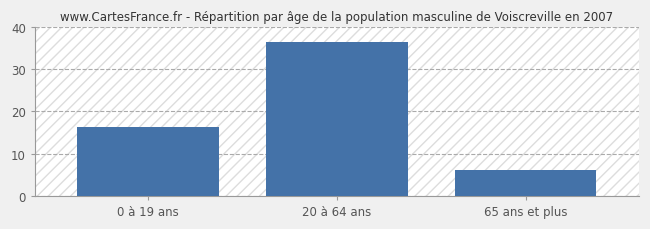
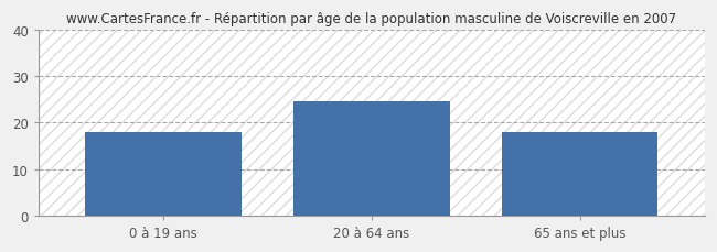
0 à 19 ans: 16.3 -> 18.0
20 à 64 ans: 36.5 -> 24.5
65 ans et plus: 6.1 -> 18.0
